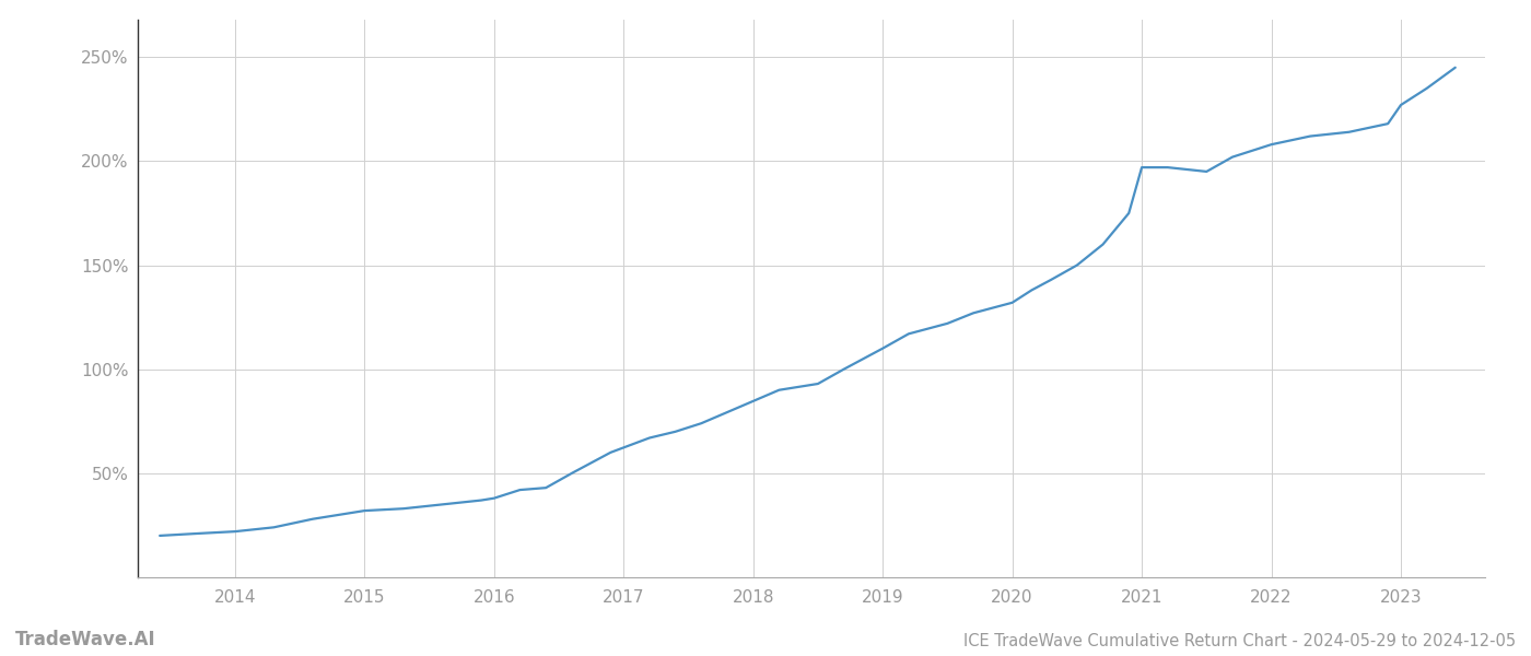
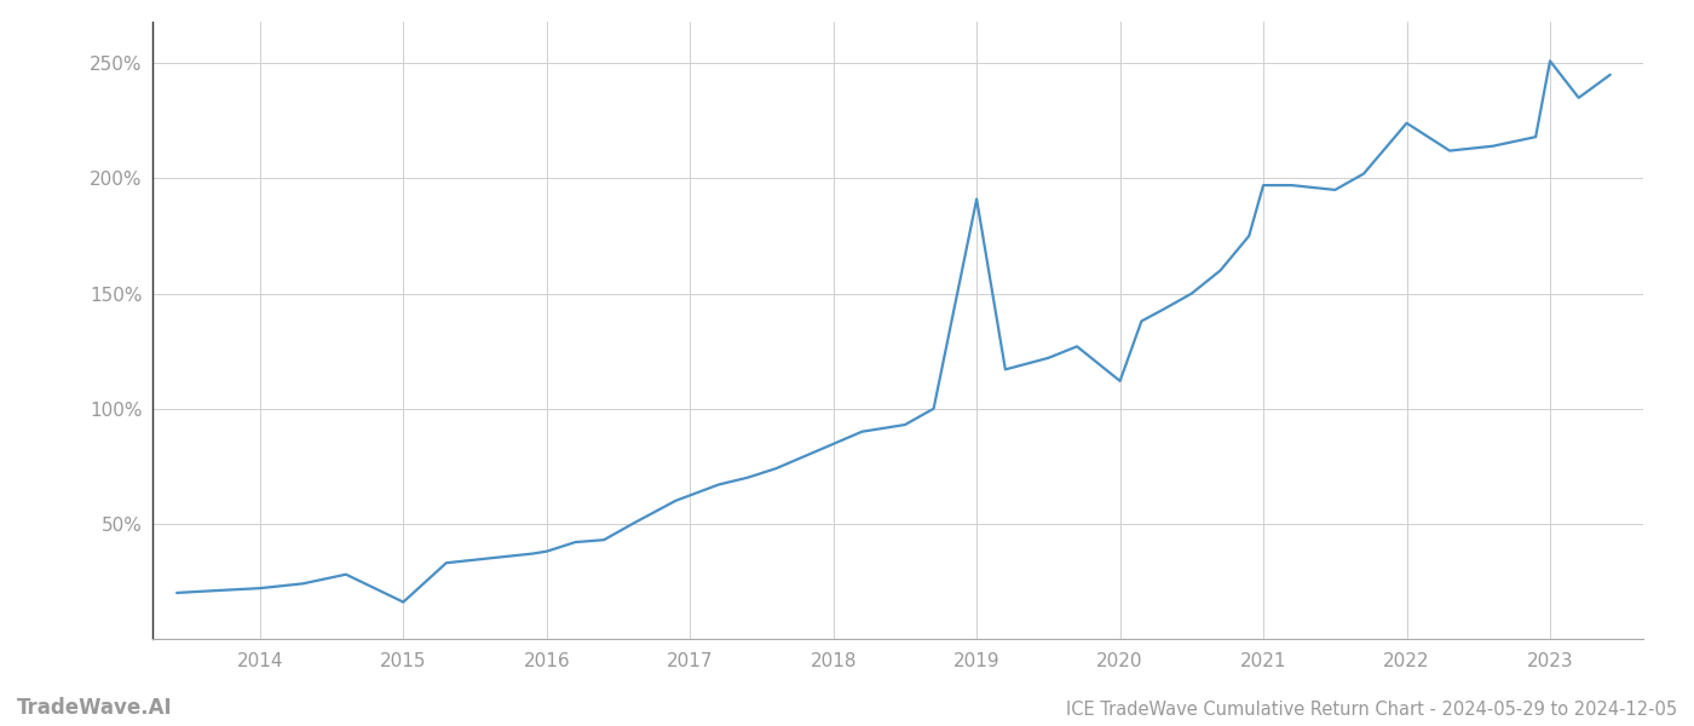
2015: 32% -> 16%
2019: 110% -> 191%
2020: 132% -> 112%
2022: 208% -> 224%
2023: 227% -> 251%
